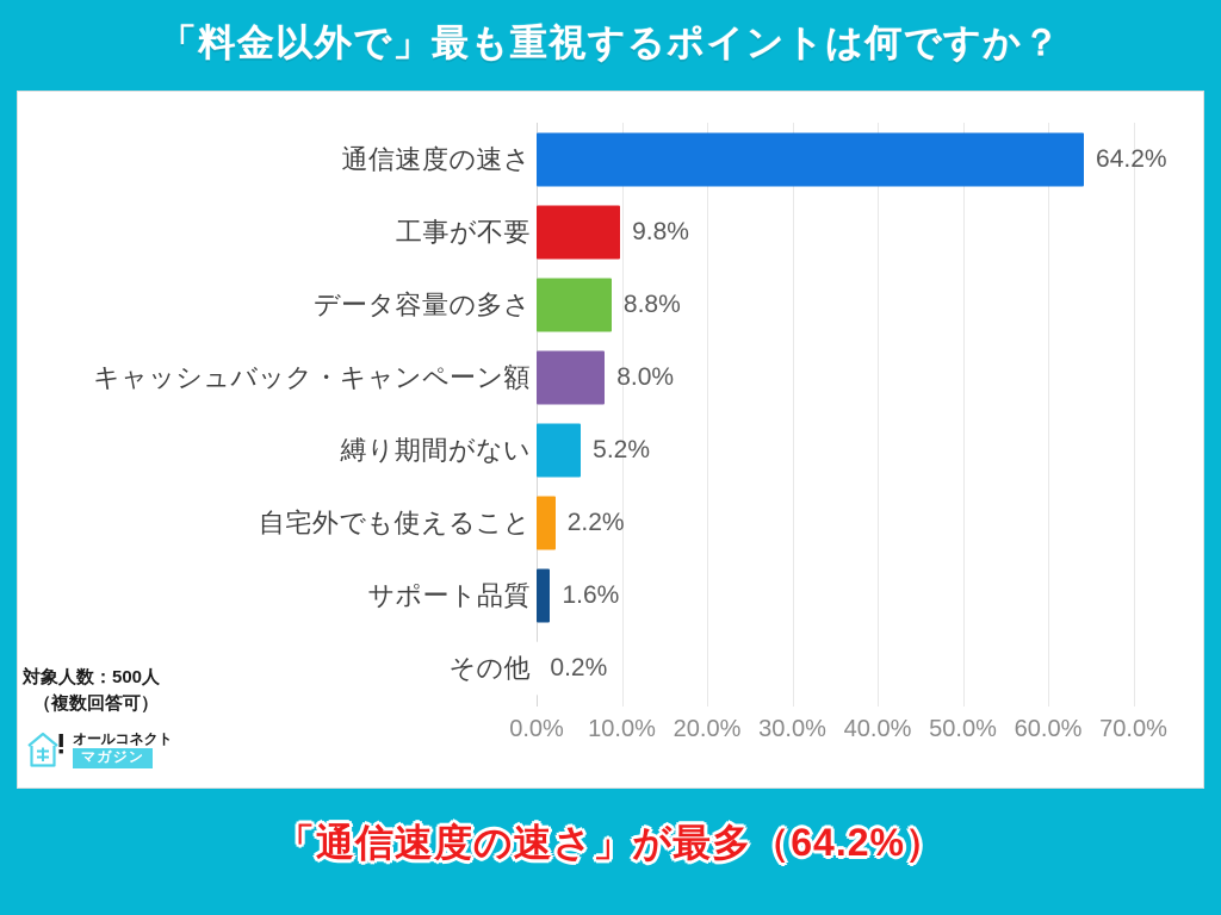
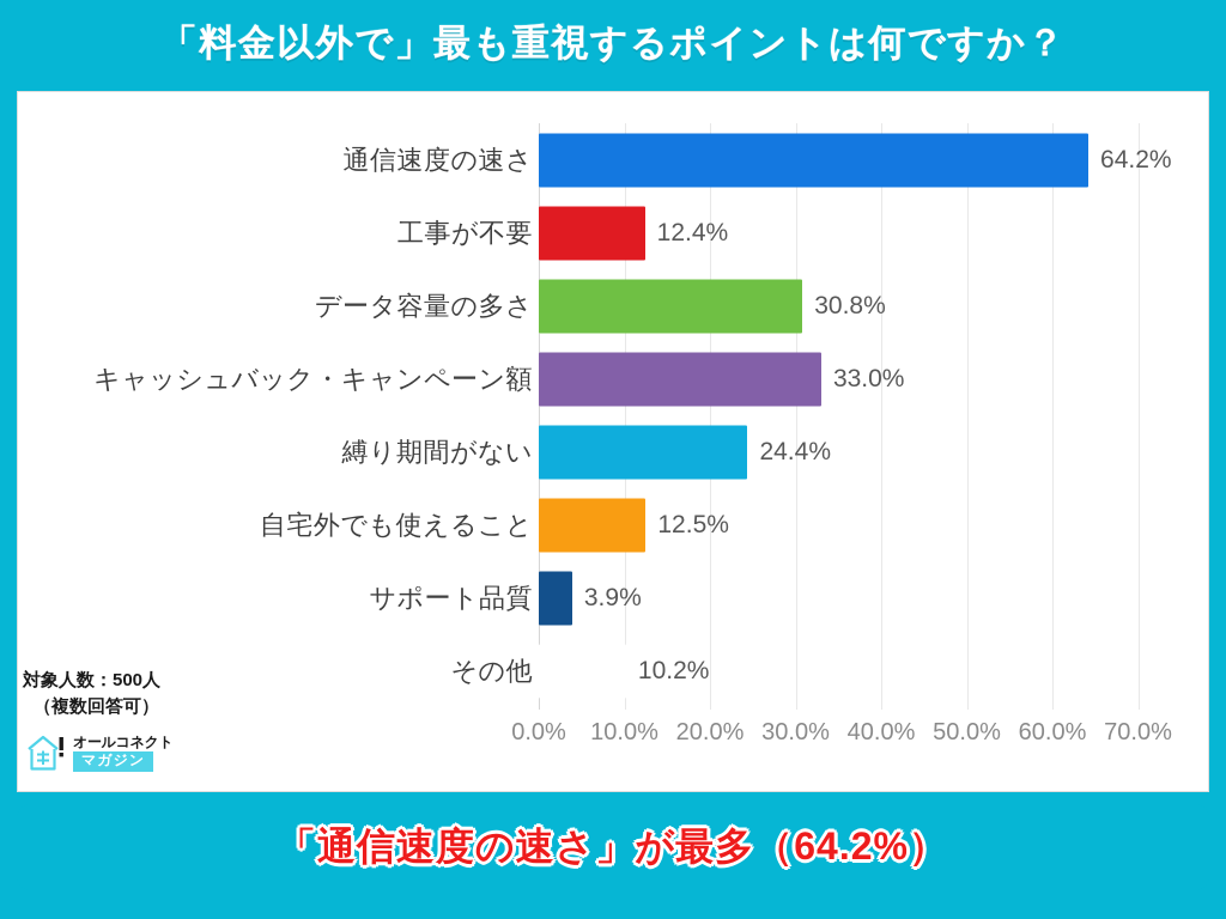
工事が不要: 9.8% -> 12.4%
データ容量の多さ: 8.8% -> 30.8%
キャッシュバック・キャンペーン額: 8.0% -> 33.0%
縛り期間がない: 5.2% -> 24.4%
自宅外でも使えること: 2.2% -> 12.5%
サポート品質: 1.6% -> 3.9%
その他: 0.2% -> 10.2%
